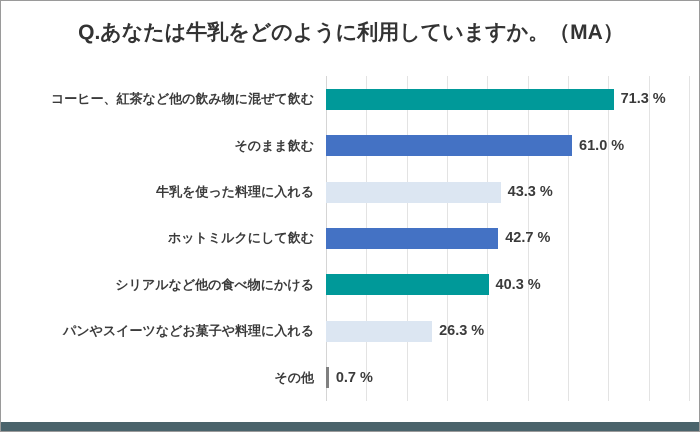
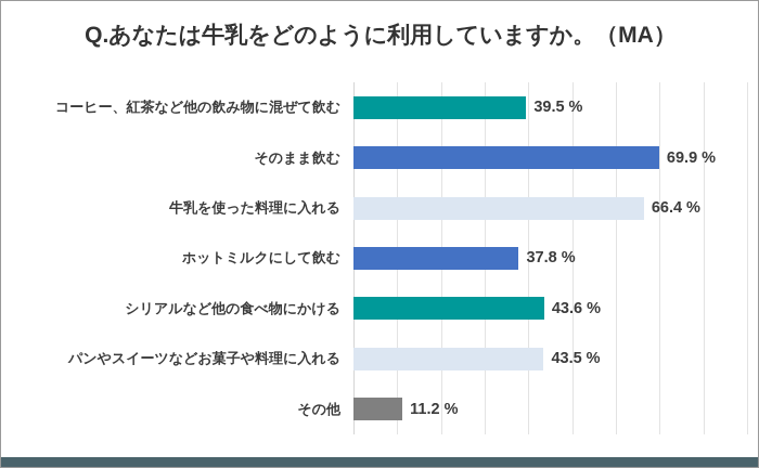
コーヒー、紅茶など他の飲み物に混ぜて飲む: 71.3 -> 39.5
そのまま飲む: 61.0 -> 69.9
牛乳を使った料理に入れる: 43.3 -> 66.4
ホットミルクにして飲む: 42.7 -> 37.8
シリアルなど他の食べ物にかける: 40.3 -> 43.6
パンやスイーツなどお菓子や料理に入れる: 26.3 -> 43.5
その他: 0.7 -> 11.2
